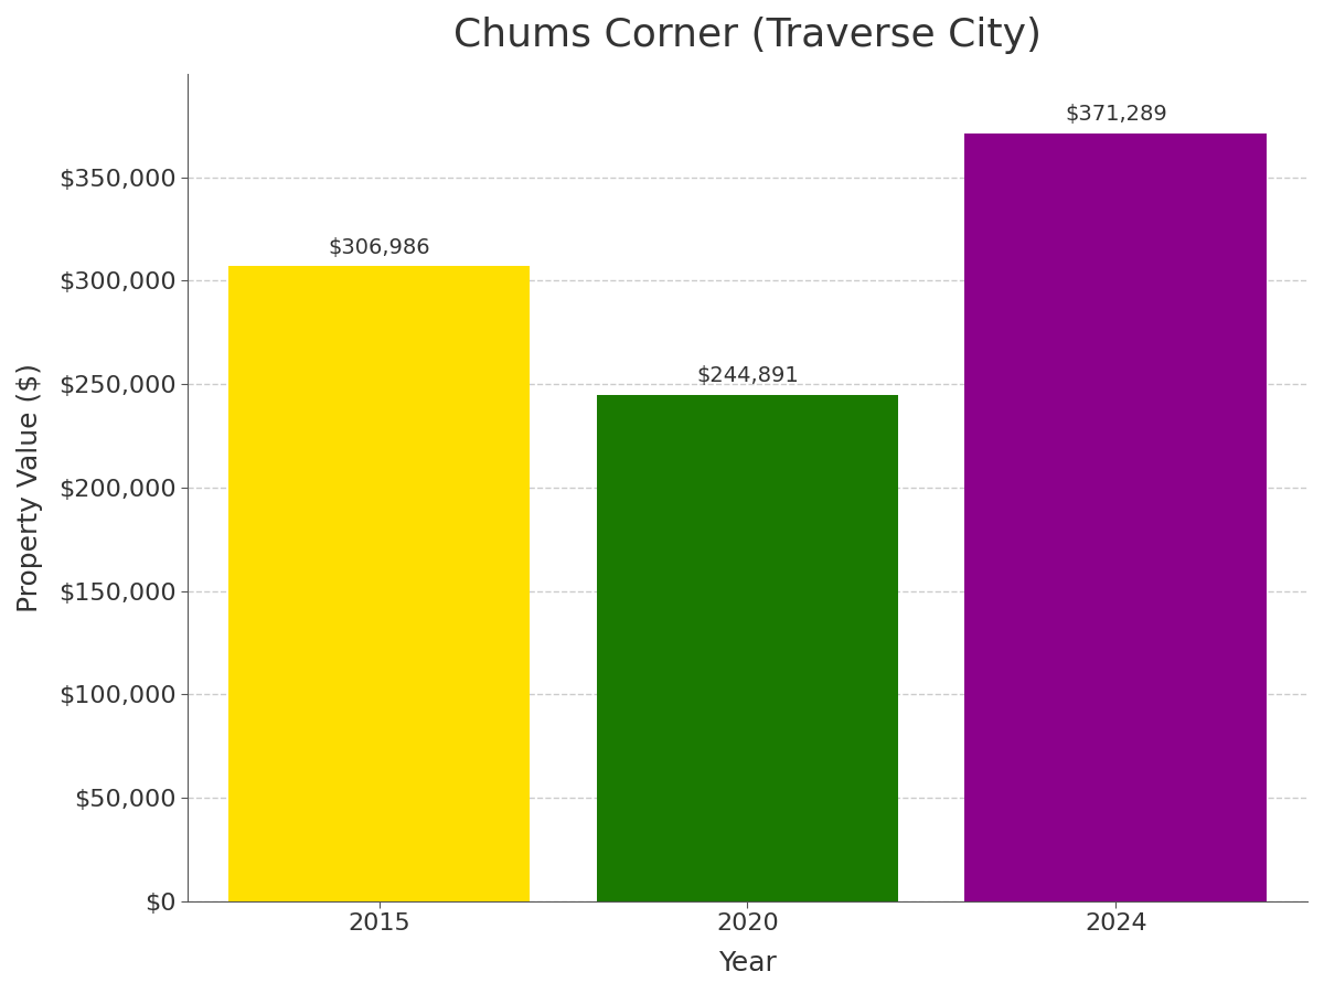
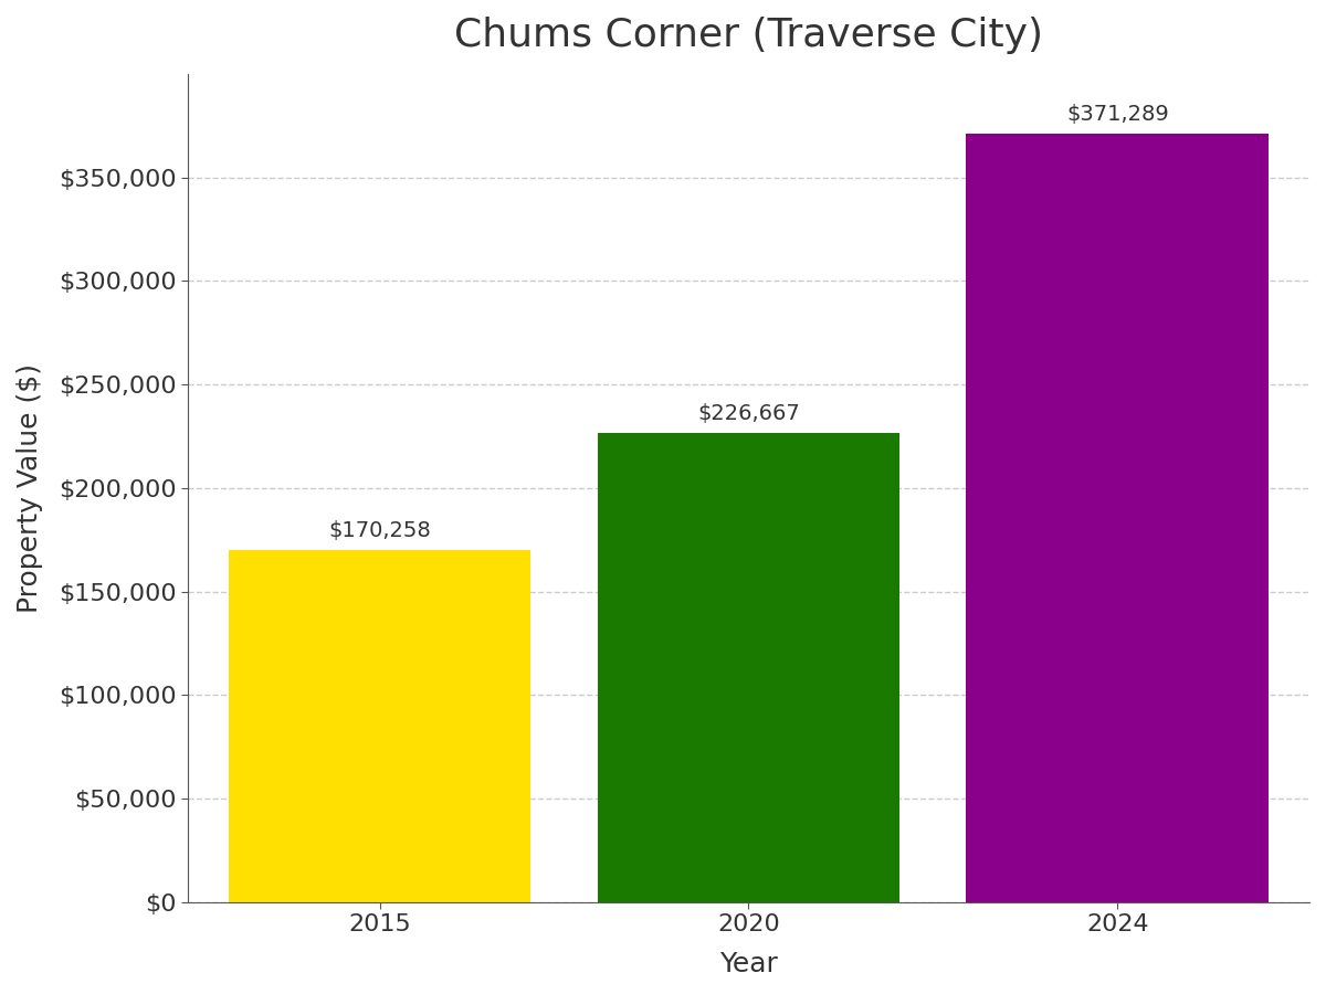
2015: $306,986 -> $170,258
2020: $244,891 -> $226,667
